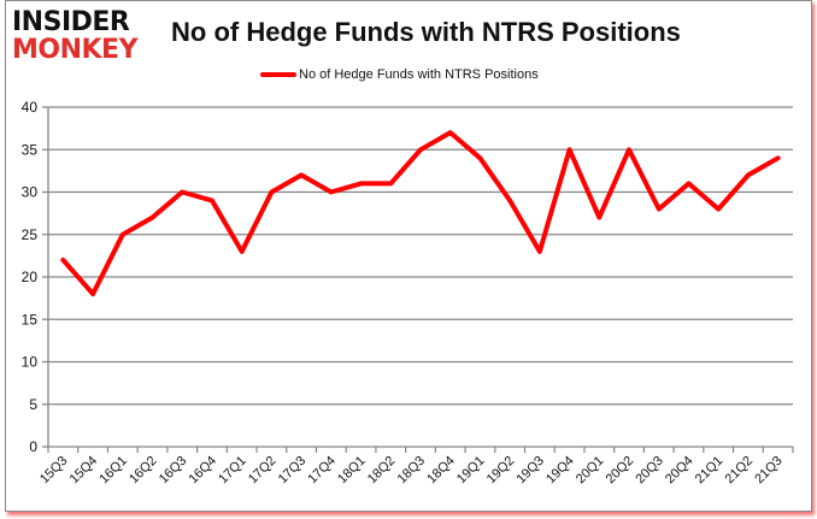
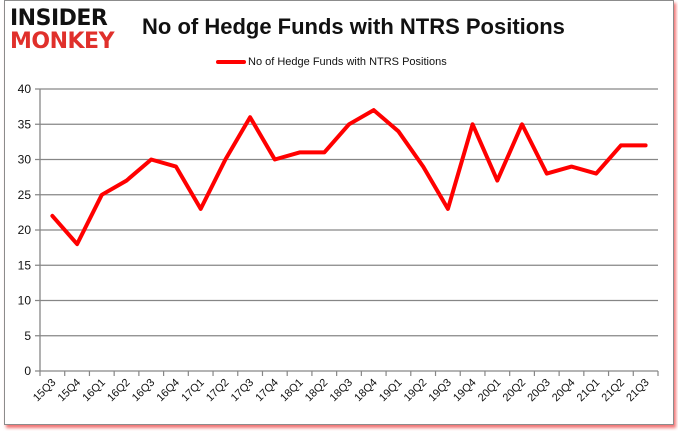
17Q3: 32 -> 36
20Q4: 31 -> 29
21Q3: 34 -> 32
